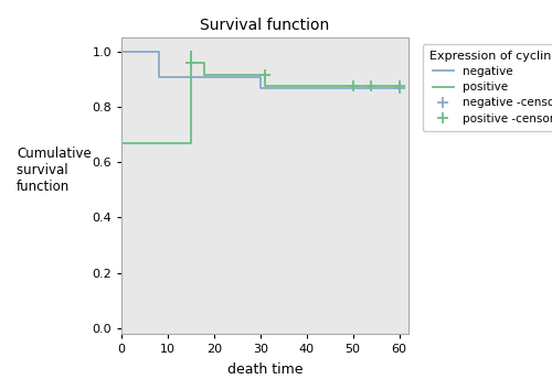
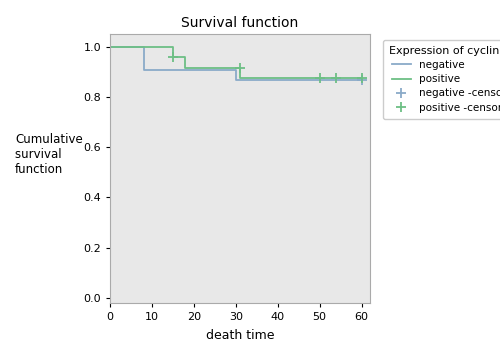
positive/0: 0.670 -> 1.000
